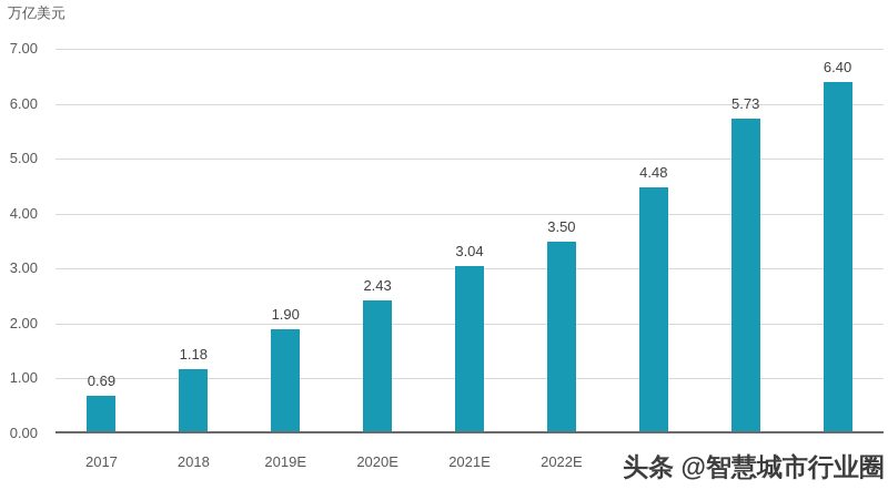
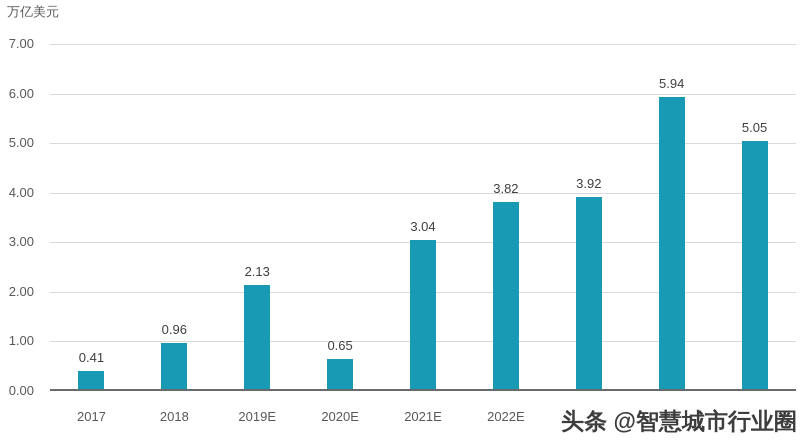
2017: 0.69 -> 0.41
2018: 1.18 -> 0.96
2019E: 1.90 -> 2.13
2020E: 2.43 -> 0.65
2022E: 3.50 -> 3.82
2023E: 4.48 -> 3.92
2024E: 5.73 -> 5.94
2025E: 6.40 -> 5.05
